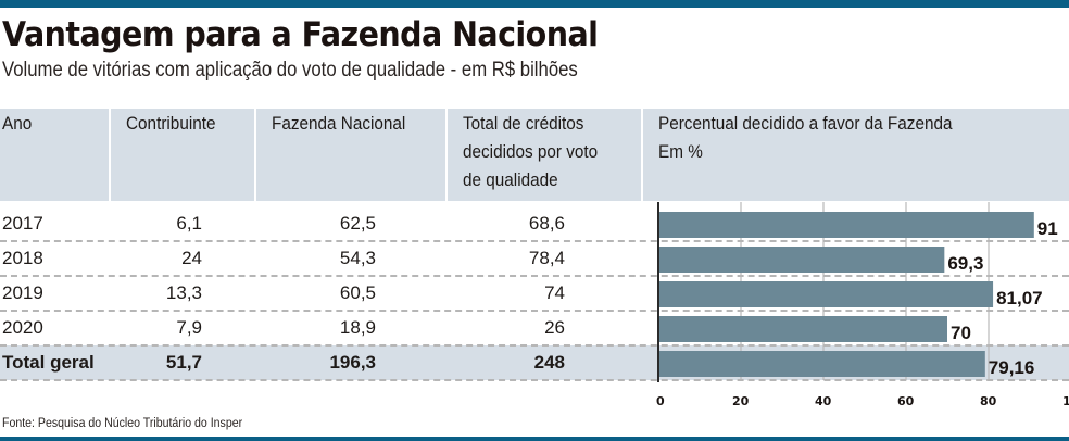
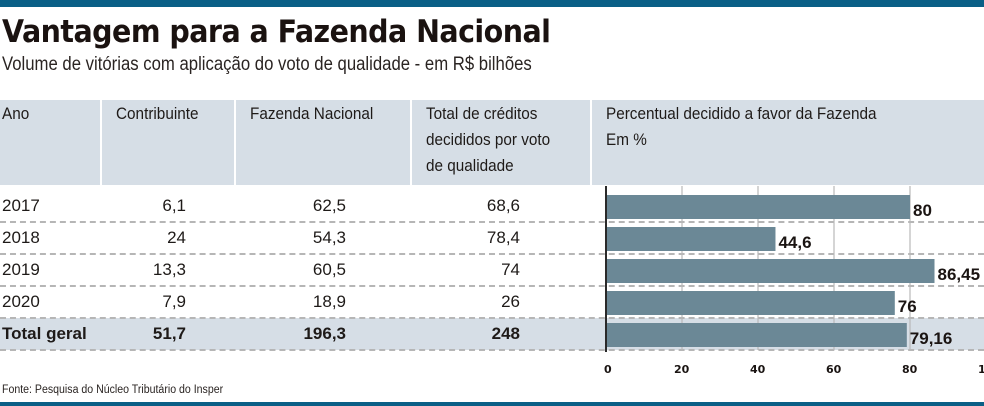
2017: 91 -> 80
2018: 69,3 -> 44,6
2019: 81,07 -> 86,45
2020: 70 -> 76
